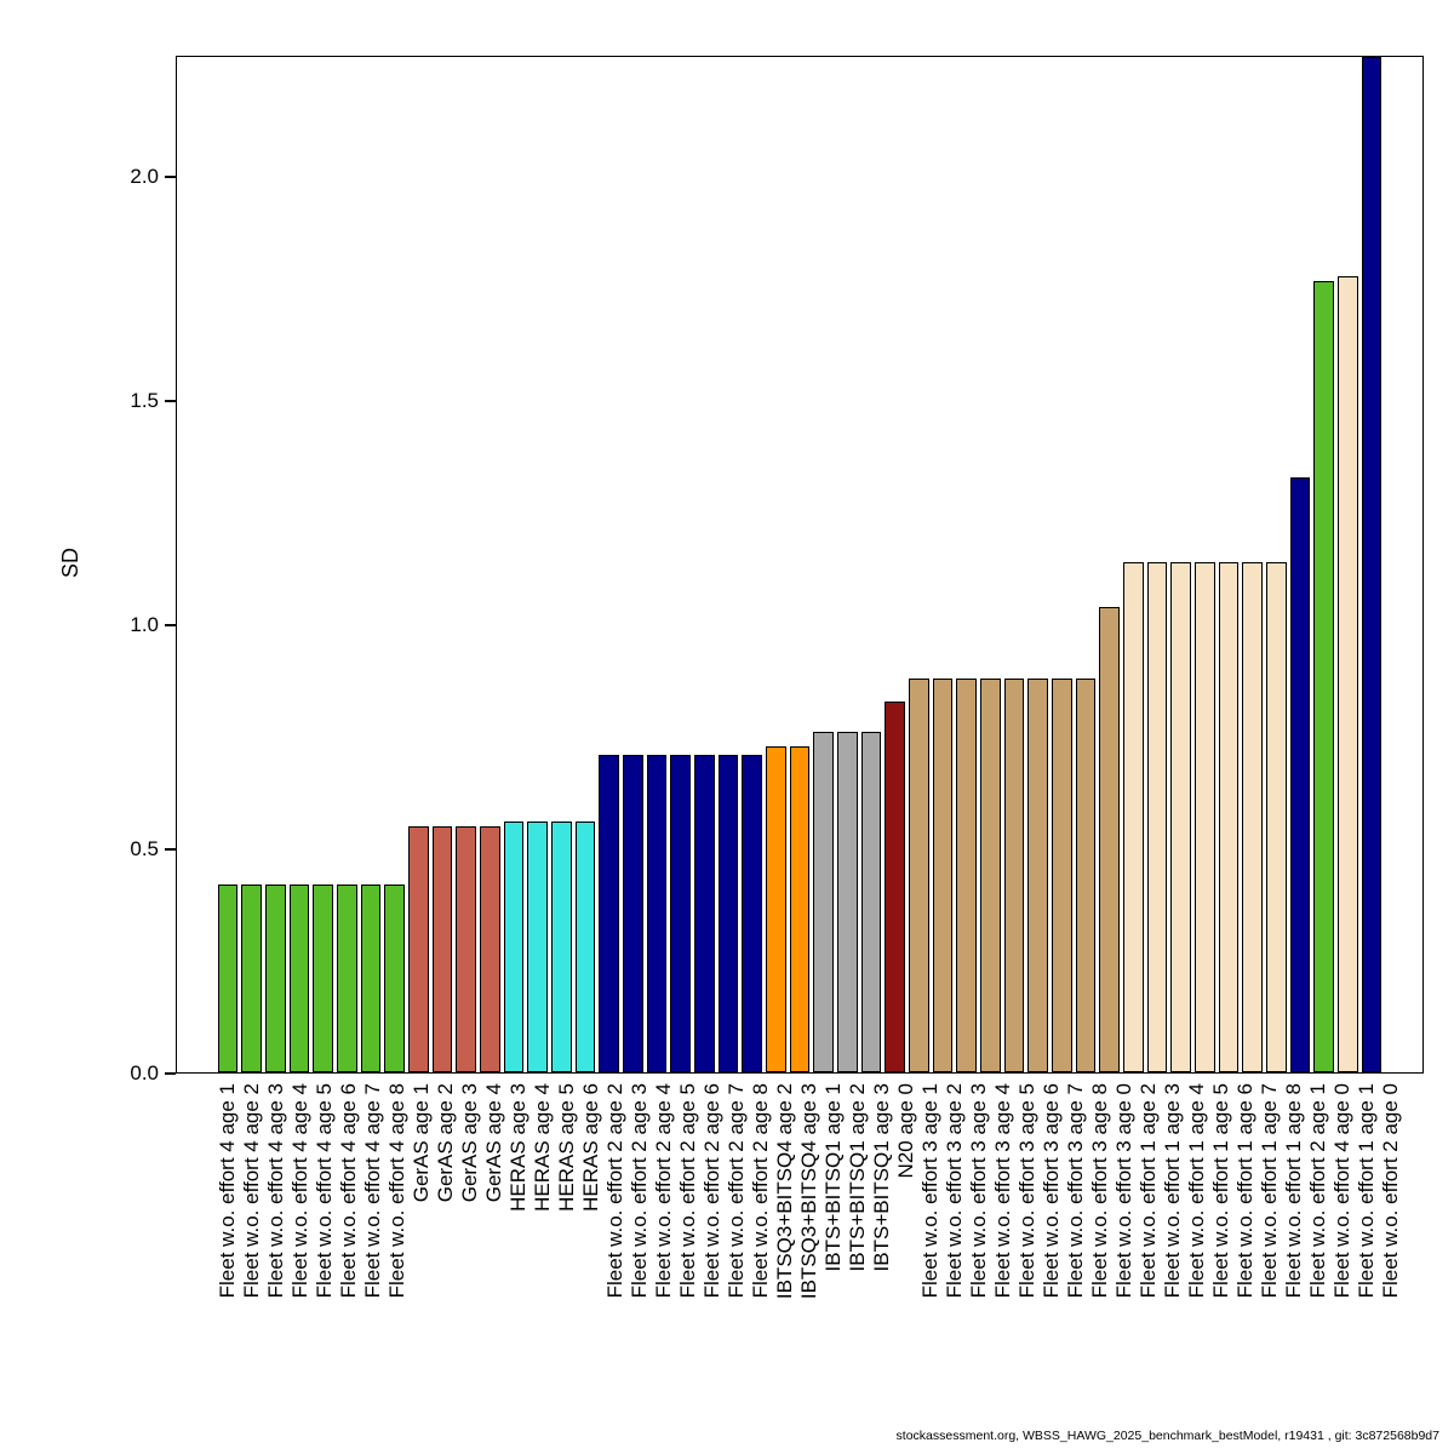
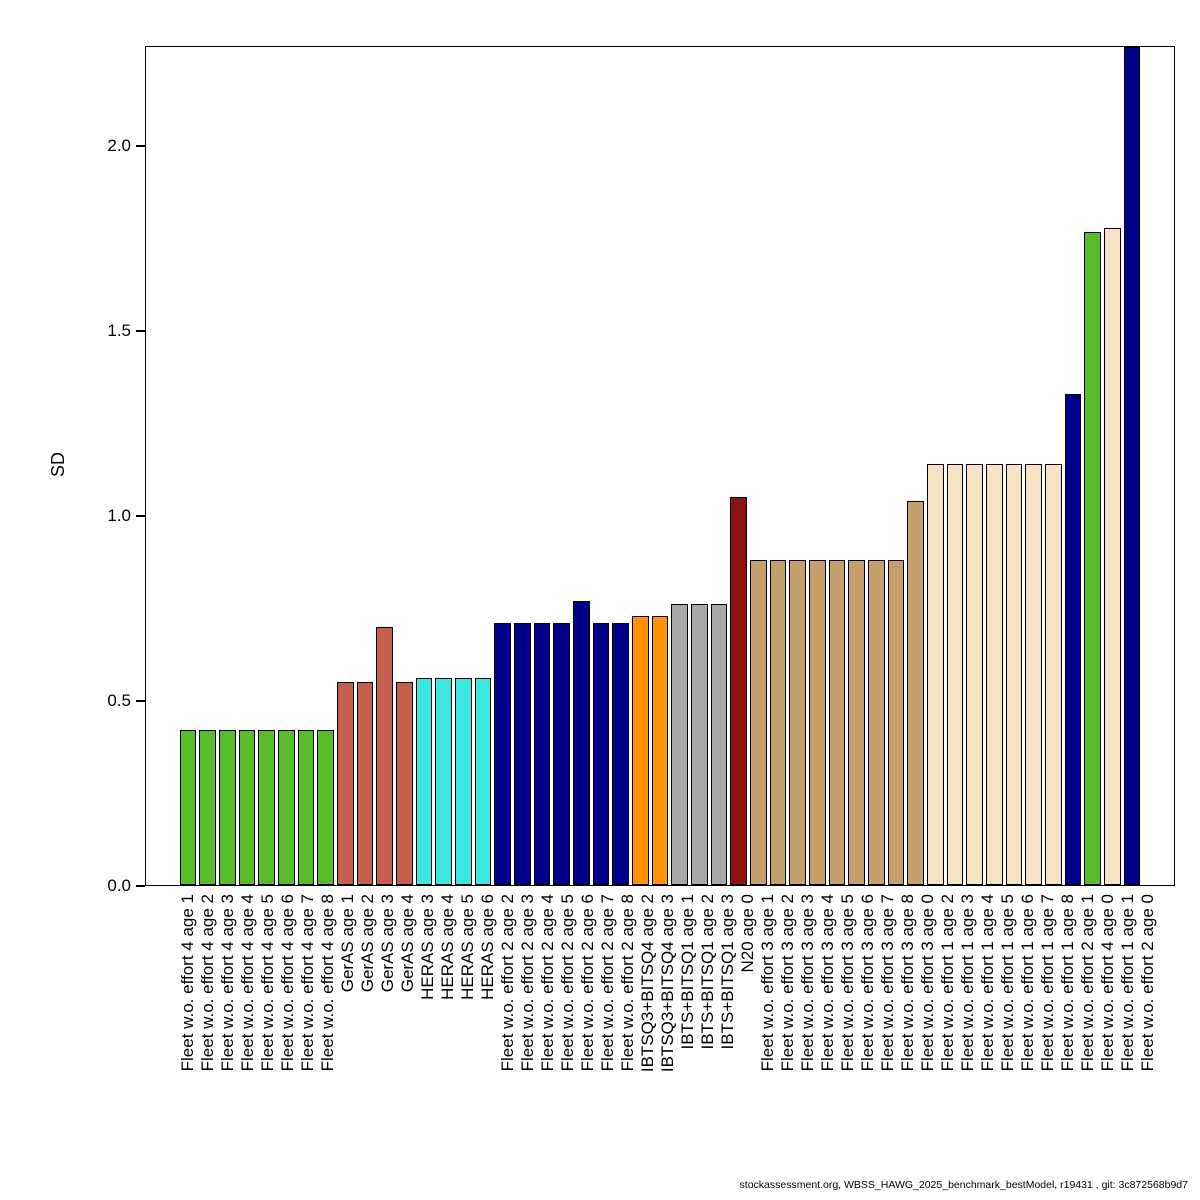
GerAS age 3: 0.55 -> 0.70
Fleet w.o. effort 2 age 6: 0.71 -> 0.77
N20 age 0: 0.83 -> 1.05
